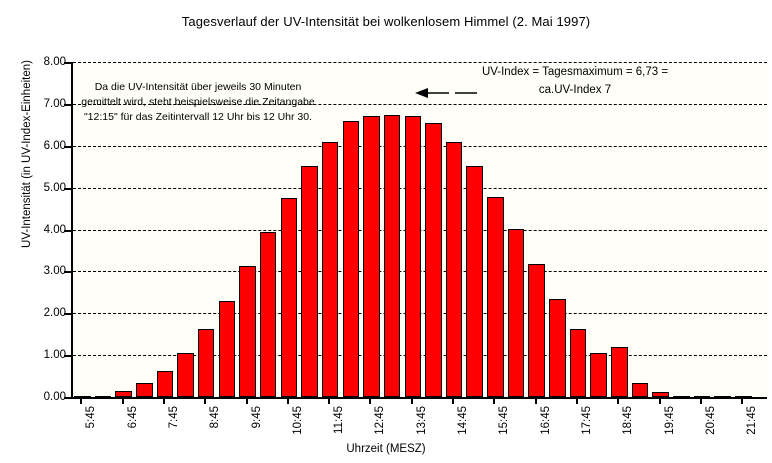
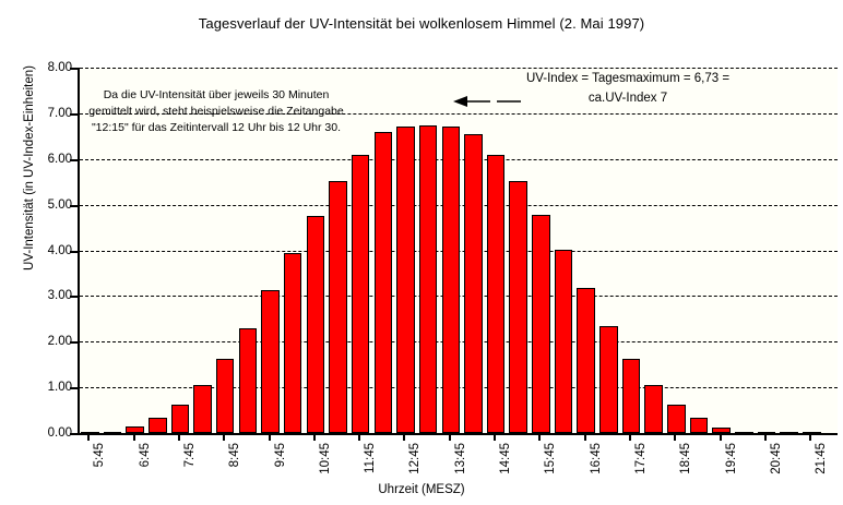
18:45: 1.2 -> 0.6
